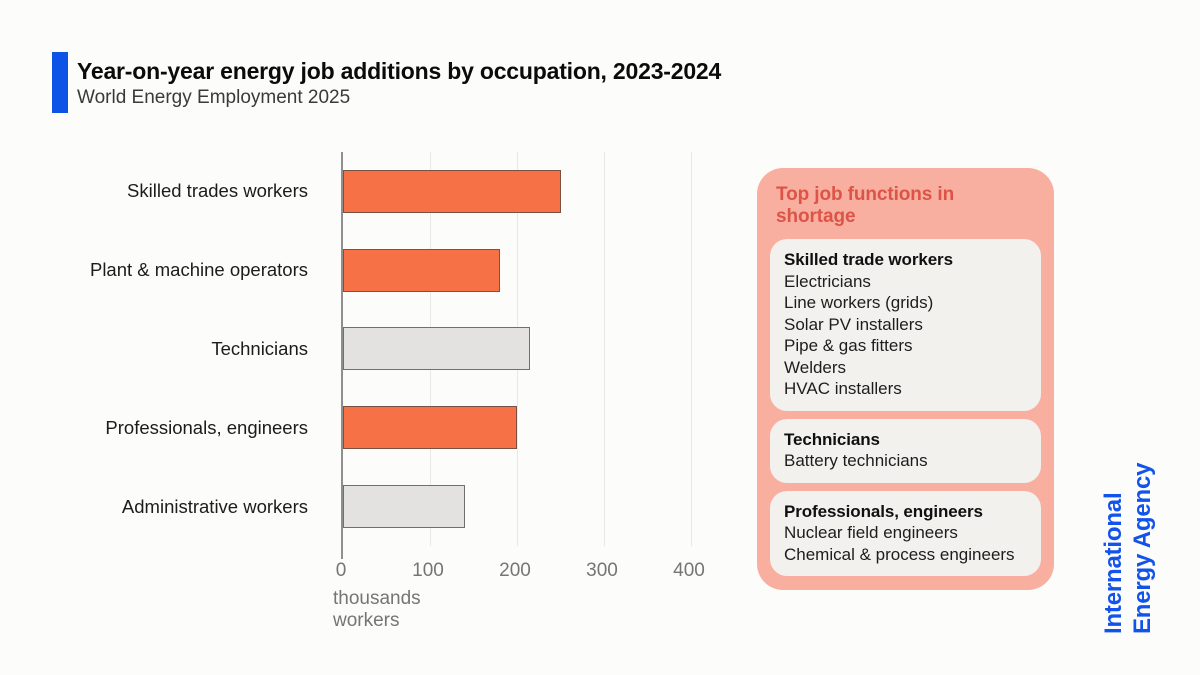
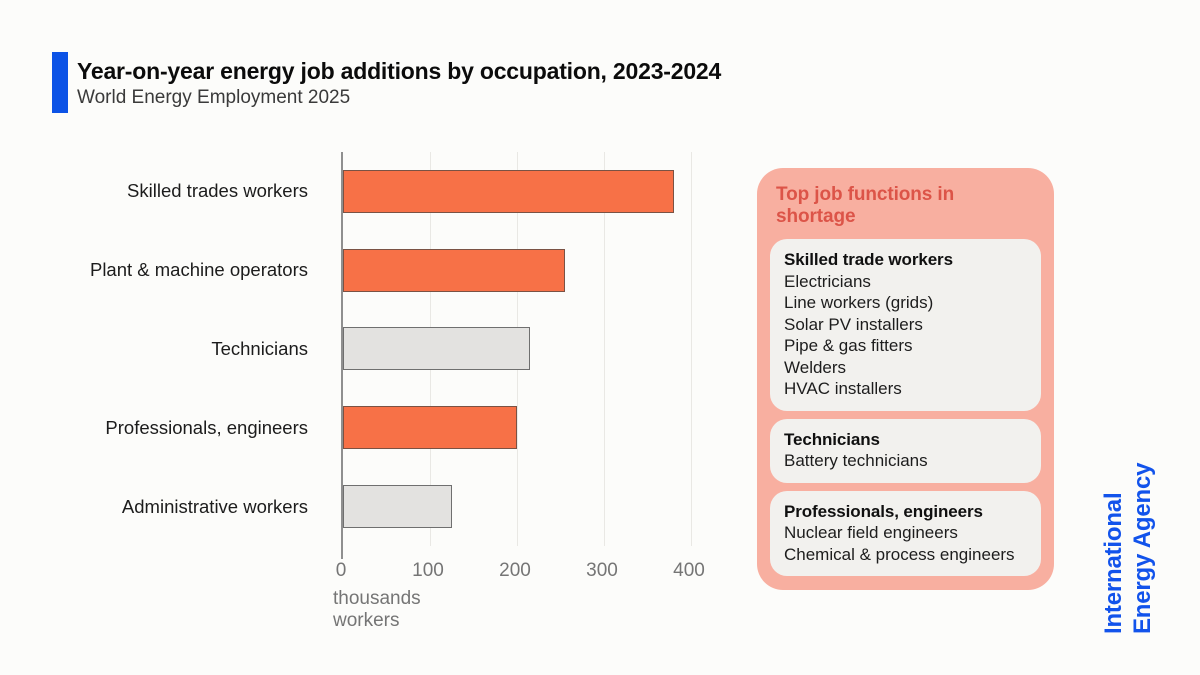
Skilled trades workers: 250 -> 380
Plant & machine operators: 180 -> 260
Administrative workers: 140 -> 120
